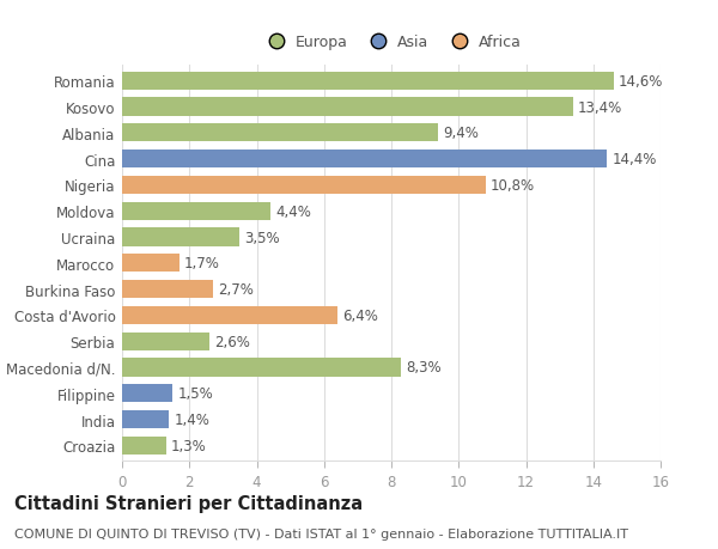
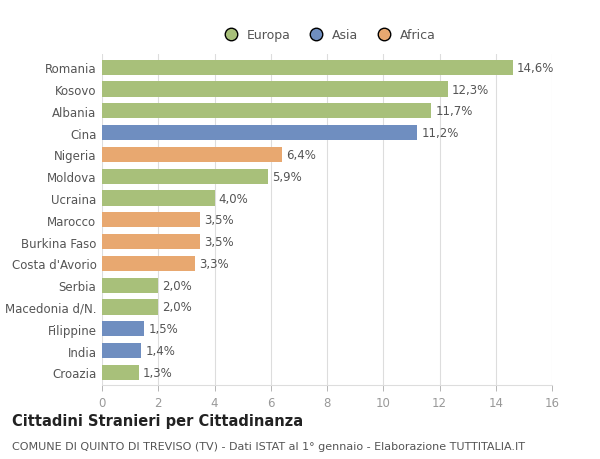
Kosovo: 13,4% -> 12,3%
Albania: 9,4% -> 11,7%
Cina: 14,4% -> 11,2%
Nigeria: 10,8% -> 6,4%
Moldova: 4,4% -> 5,9%
Ucraina: 3,5% -> 4,0%
Marocco: 1,7% -> 3,5%
Burkina Faso: 2,7% -> 3,5%
Costa d'Avorio: 6,4% -> 3,3%
Serbia: 2,6% -> 2,0%
Macedonia d/N.: 8,3% -> 2,0%
